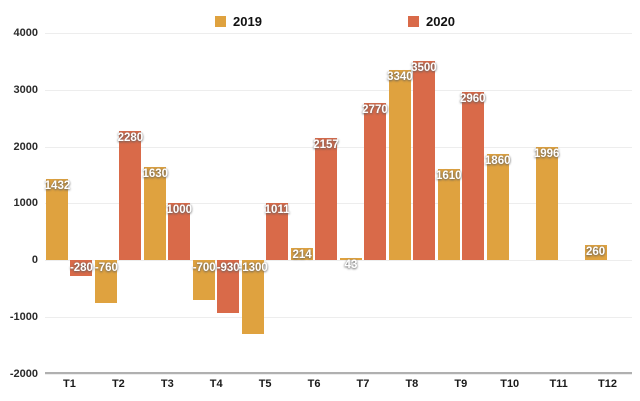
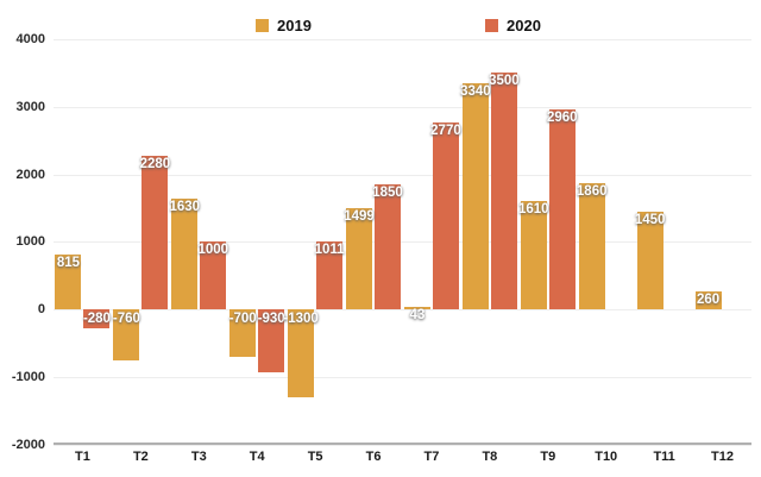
2019/T1: 1432 -> 815
2019/T6: 214 -> 1499
2020/T6: 2157 -> 1850
2019/T11: 1996 -> 1450
